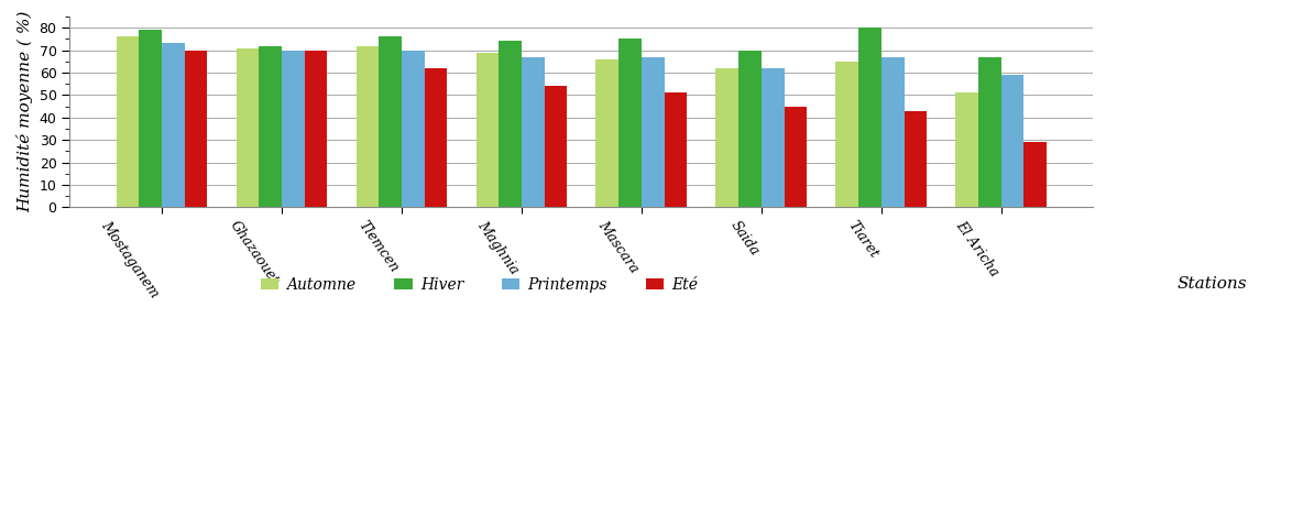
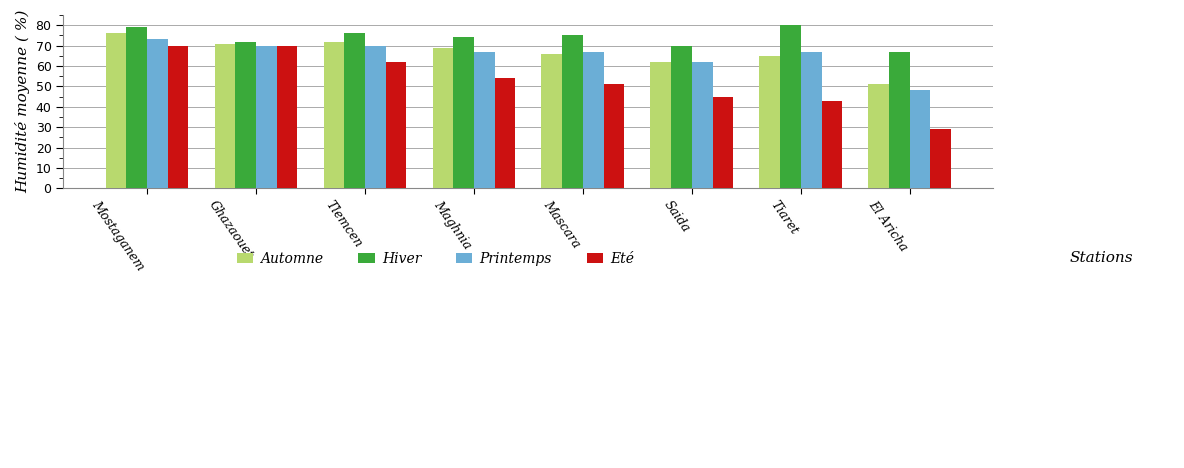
Printemps/El Aricha: 59 -> 48
